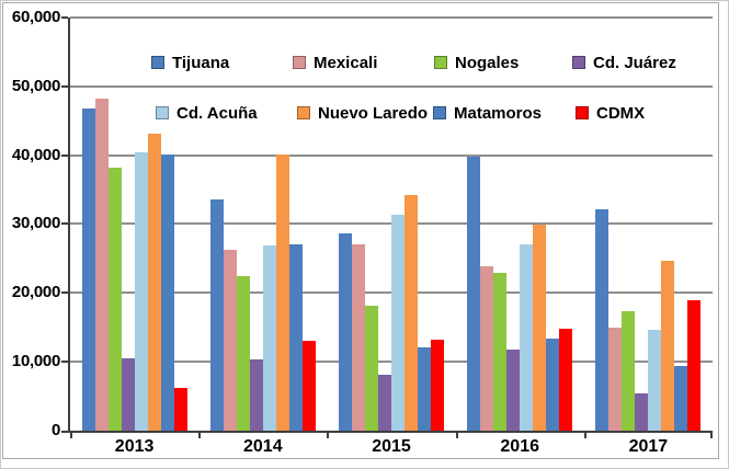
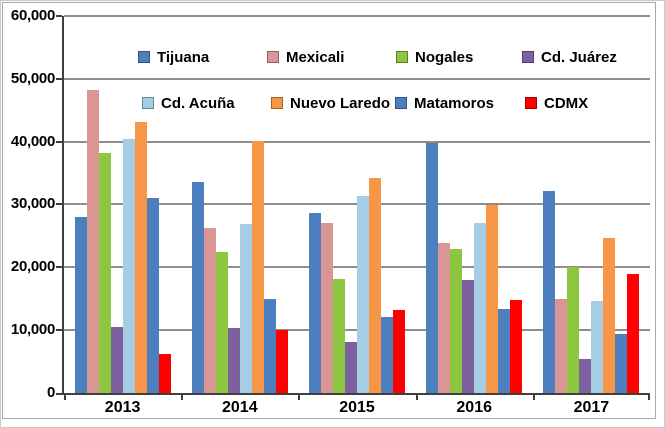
Tijuana/2013: 47000 -> 28000
Matamoros/2013: 40000 -> 31000
Matamoros/2014: 27000 -> 15000
CDMX/2014: 13000 -> 10000
Cd. Juárez/2016: 12000 -> 18000
Nogales/2017: 17000 -> 20000
